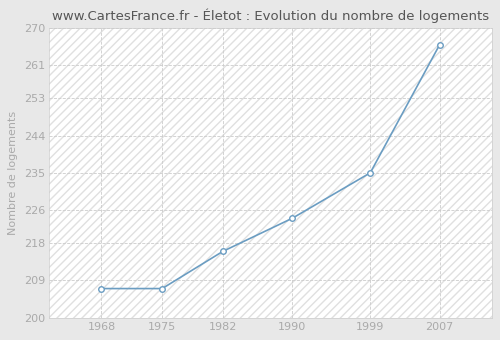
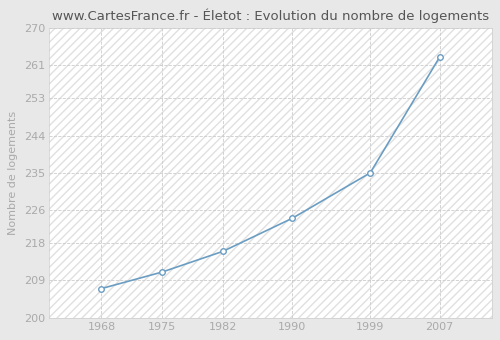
1975: 207 -> 211
2007: 266 -> 263
